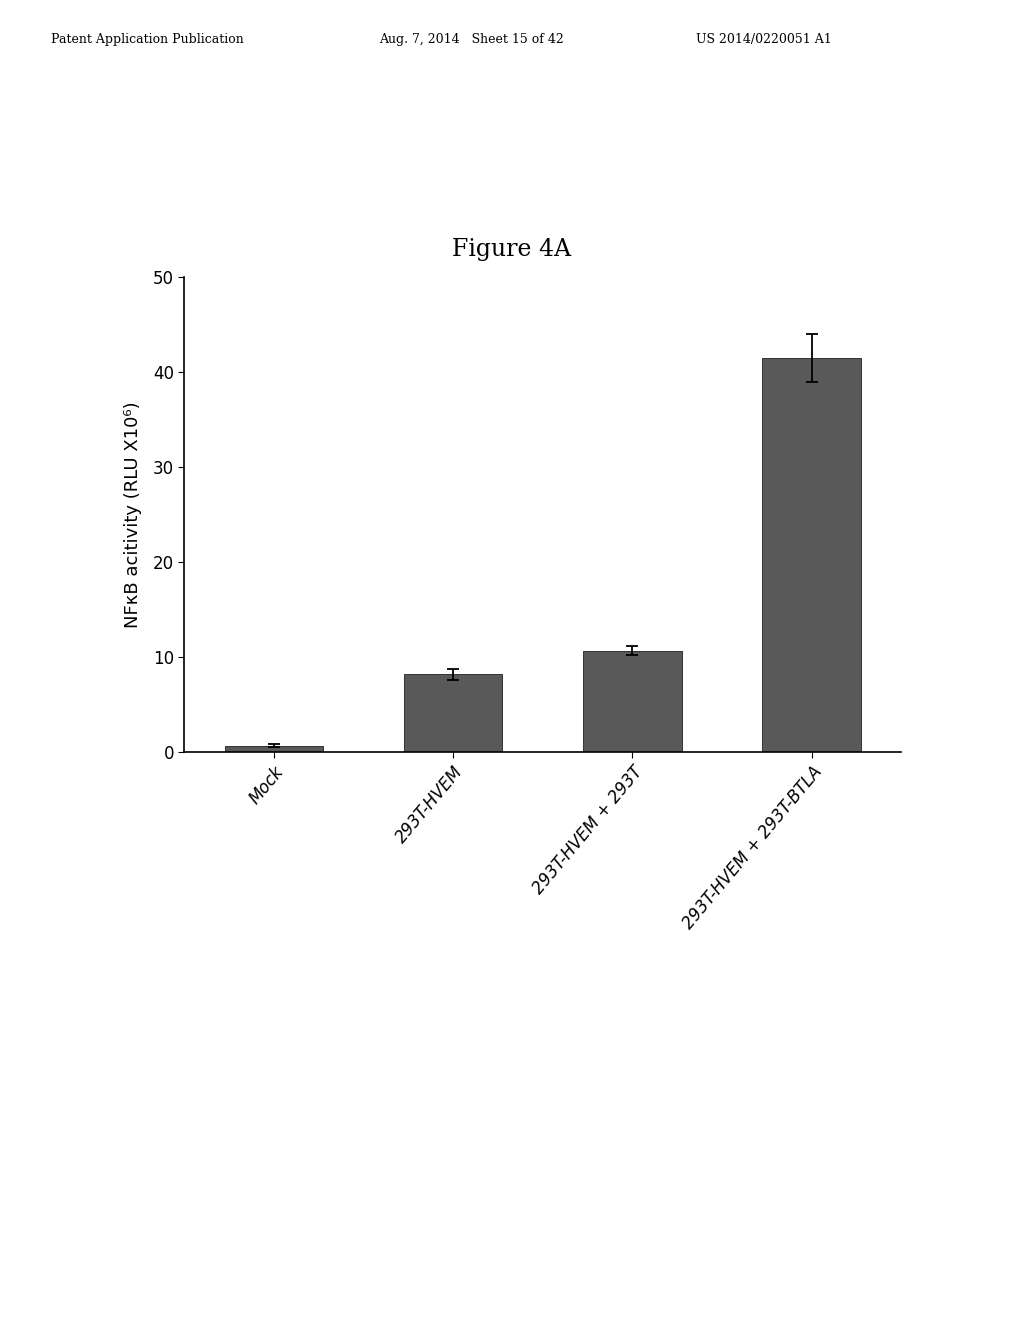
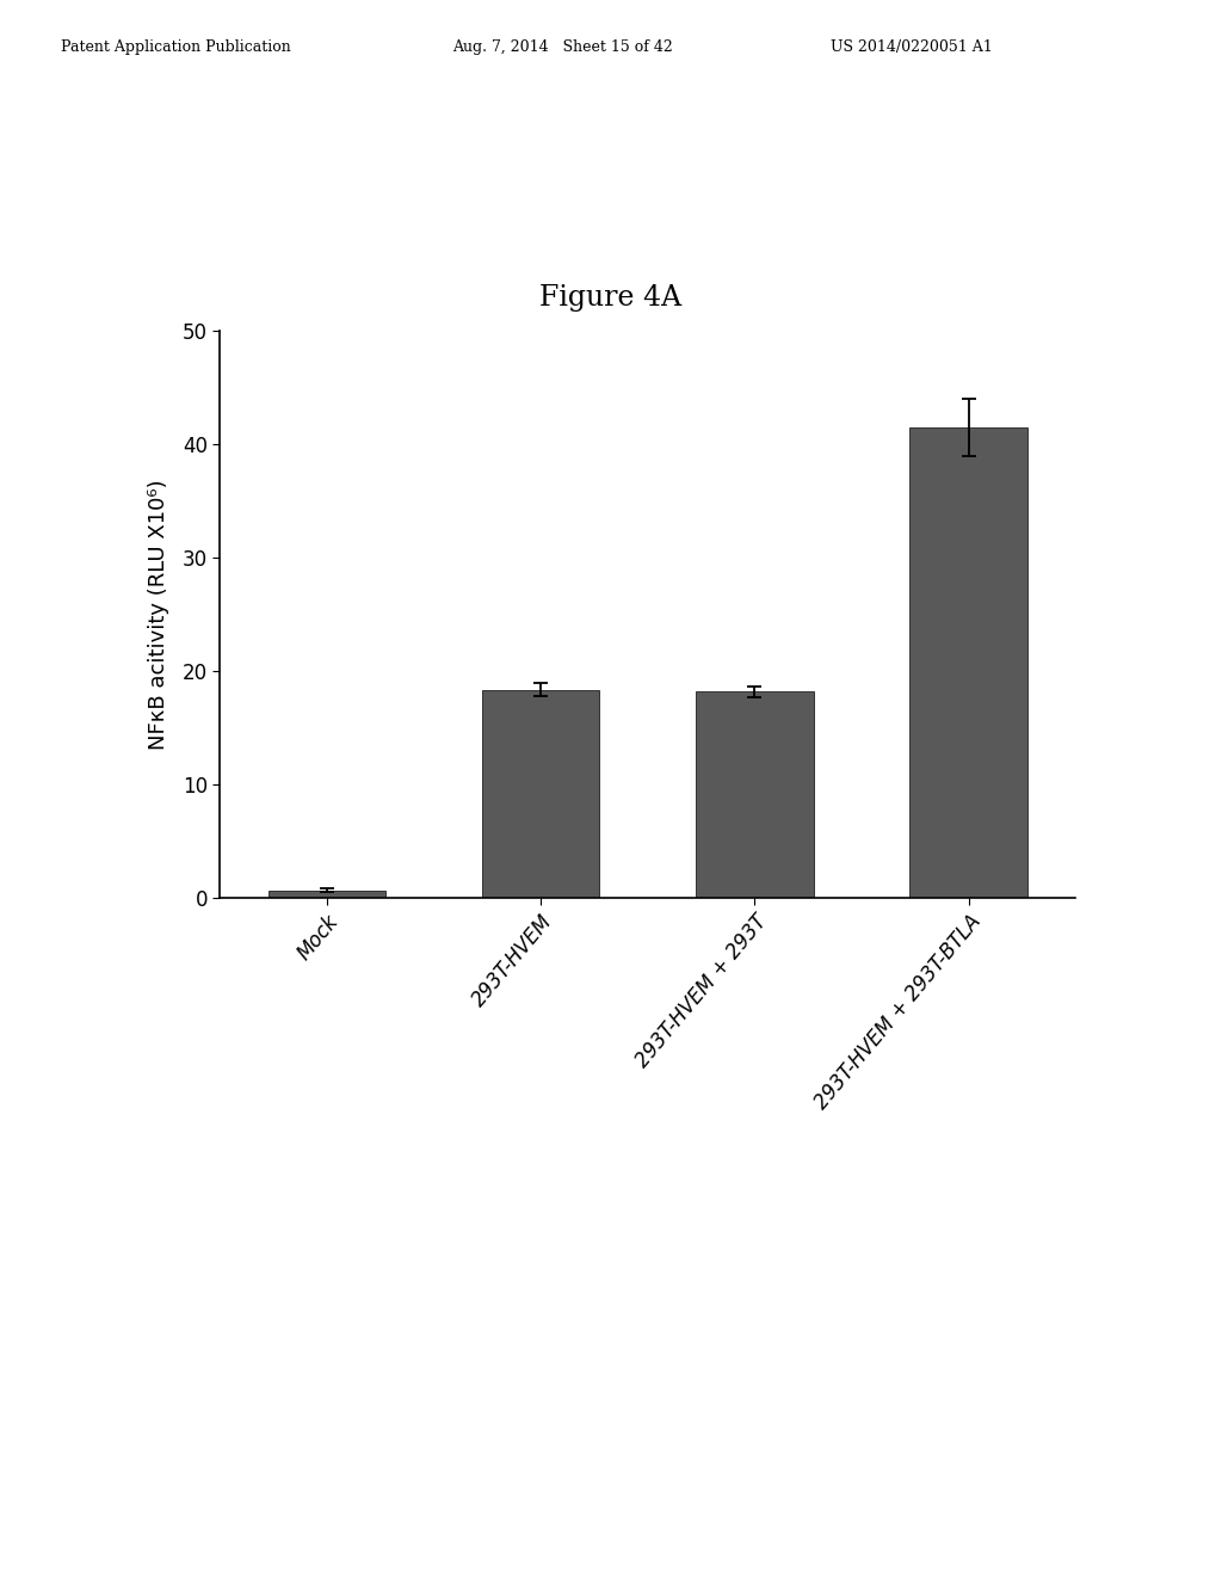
293T-HVEM: 8.2 -> 18.4
293T-HVEM + 293T: 10.7 -> 18.2
